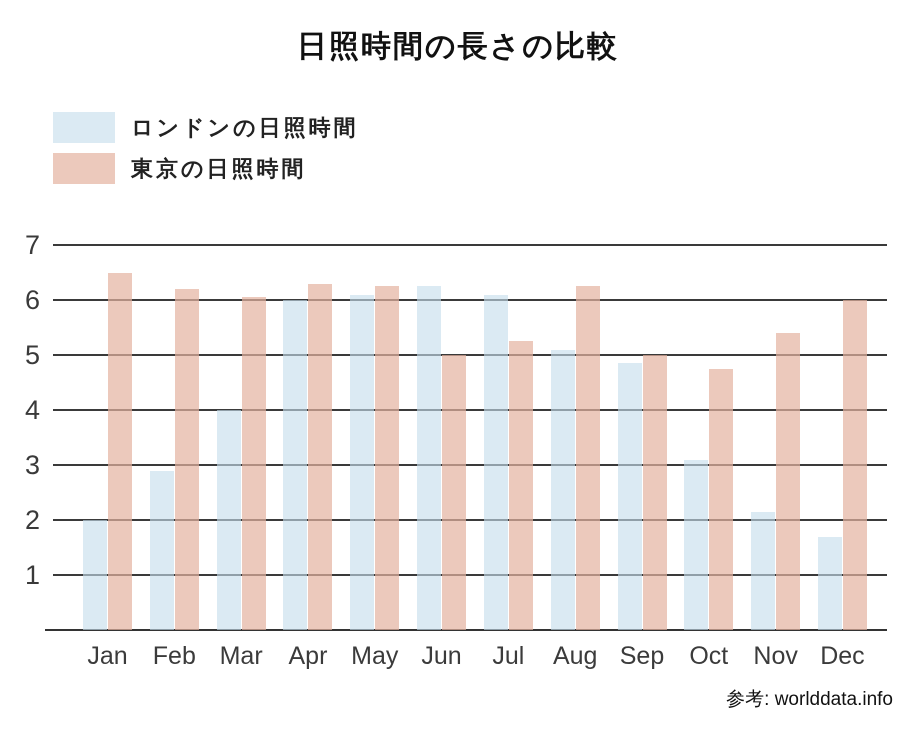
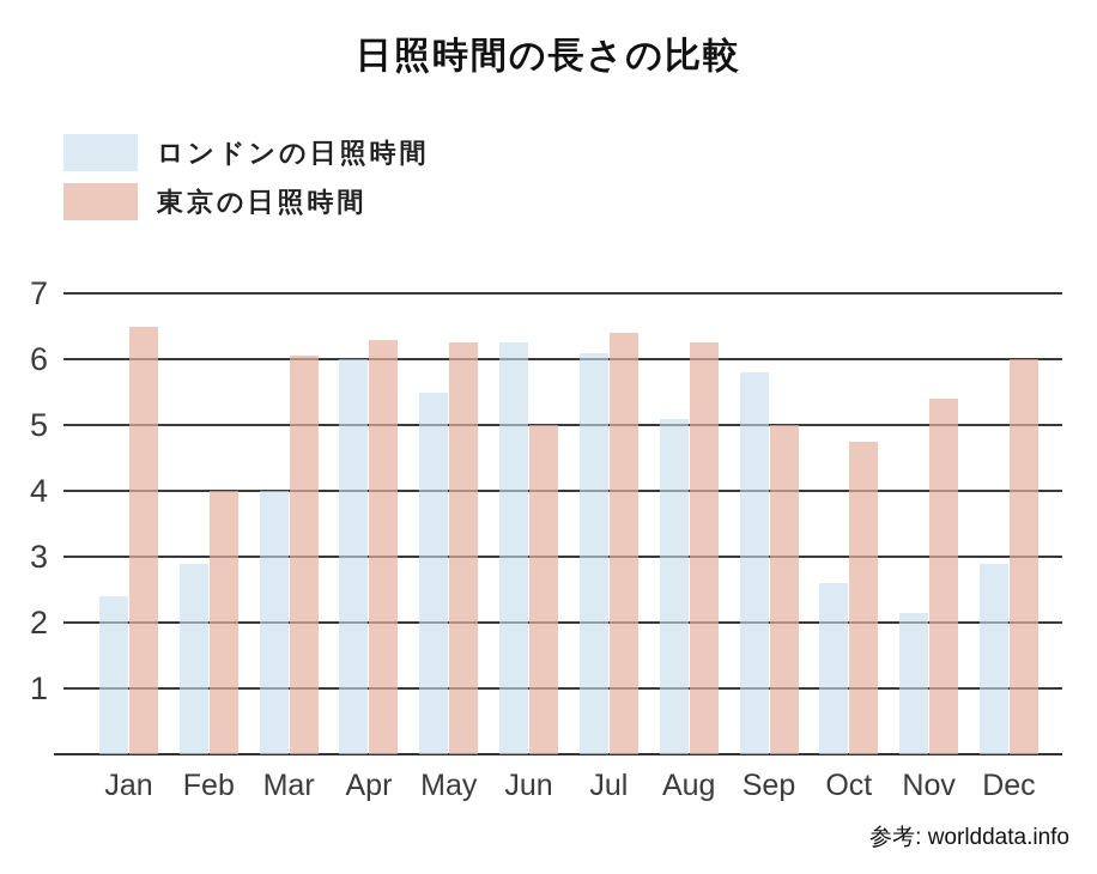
ロンドンの日照時間/Jan: 2.0 -> 2.4
東京の日照時間/Feb: 6.2 -> 4.0
ロンドンの日照時間/May: 6.1 -> 5.5
東京の日照時間/Jul: 5.2 -> 6.4
ロンドンの日照時間/Sep: 4.8 -> 5.8
ロンドンの日照時間/Oct: 3.1 -> 2.6
ロンドンの日照時間/Dec: 1.7 -> 2.9
